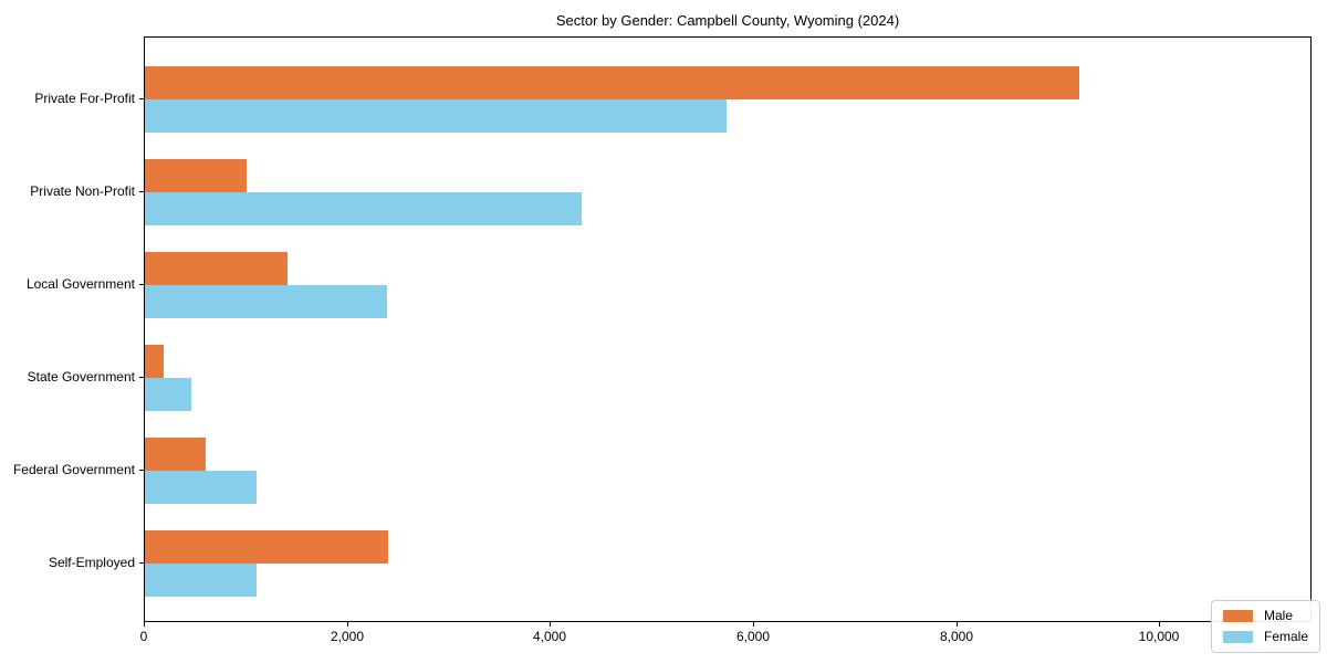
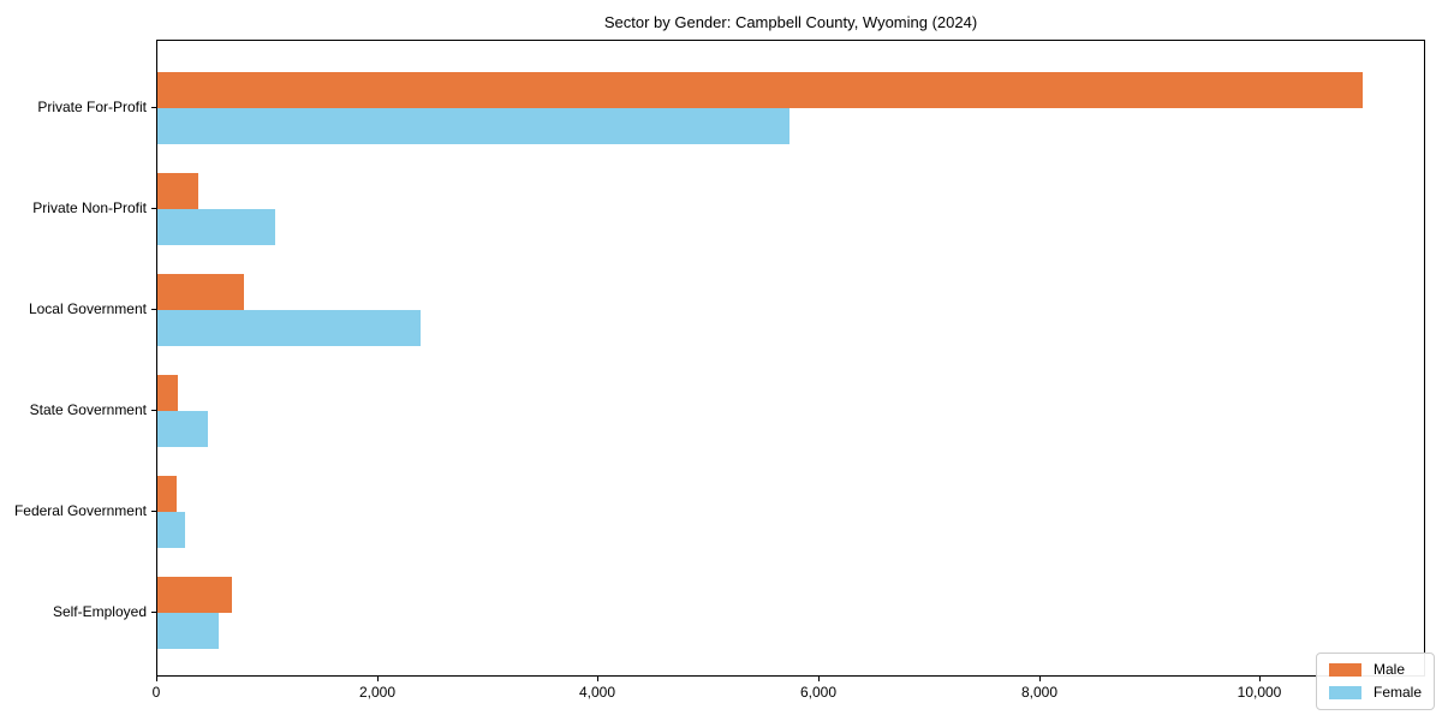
Male/Private For-Profit: 9200 -> 10900
Male/Private Non-Profit: 1000 -> 400
Female/Private Non-Profit: 4300 -> 1100
Male/Local Government: 1400 -> 800
Male/Federal Government: 600 -> 200
Female/Federal Government: 1100 -> 200
Male/Self-Employed: 2400 -> 700
Female/Self-Employed: 1100 -> 600
